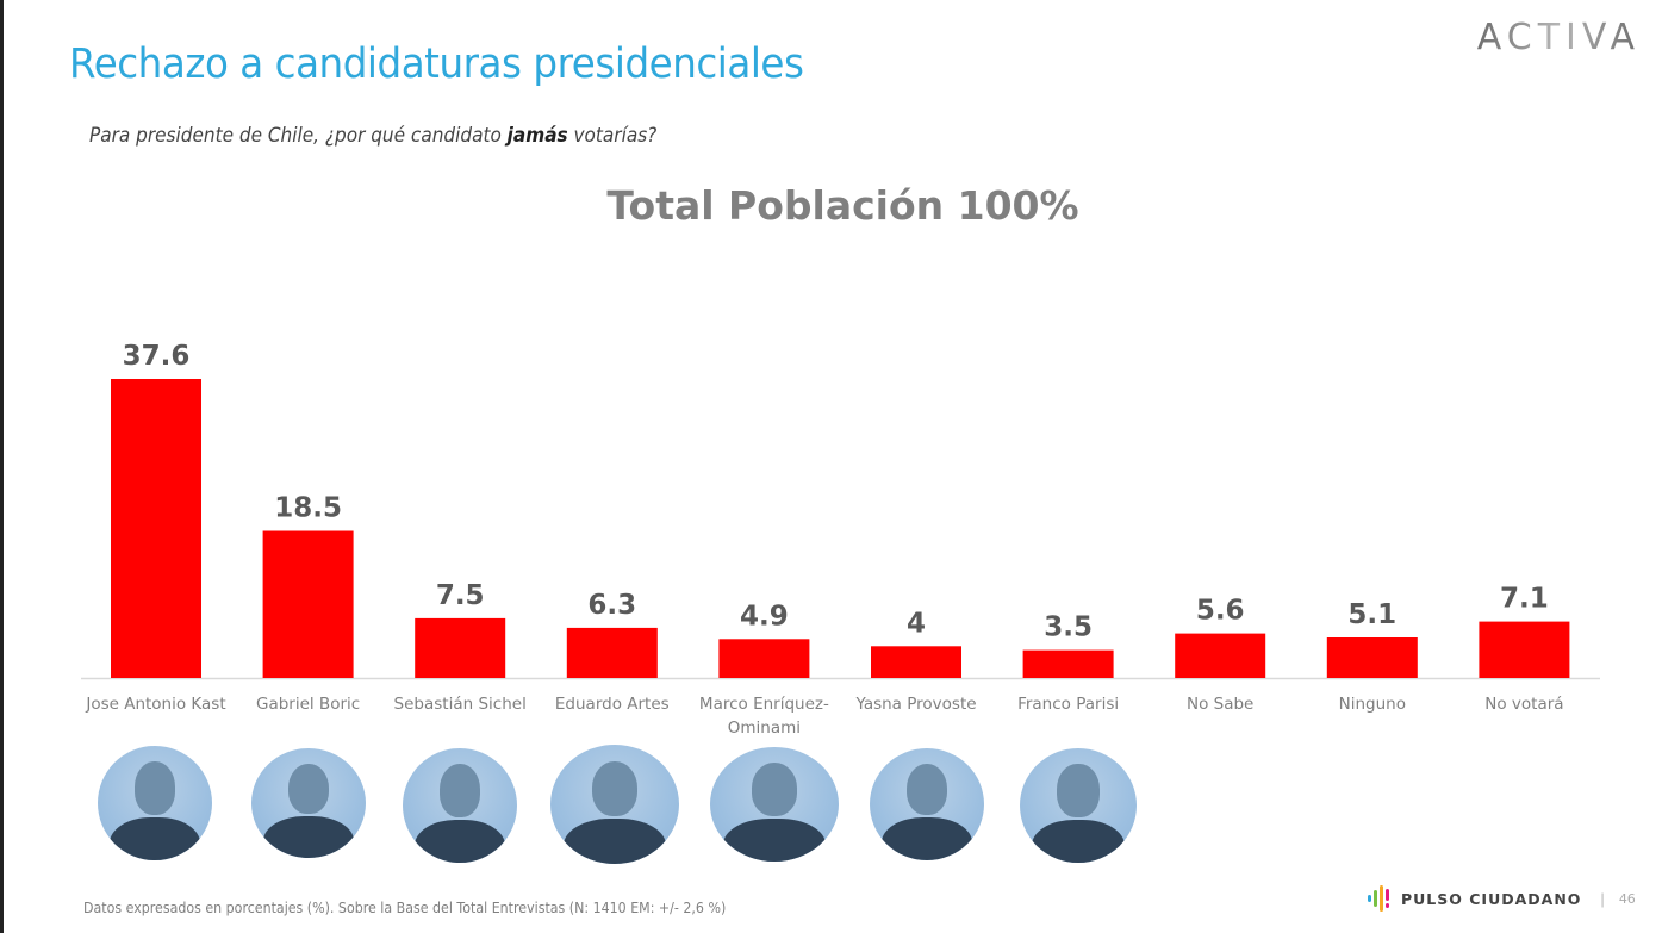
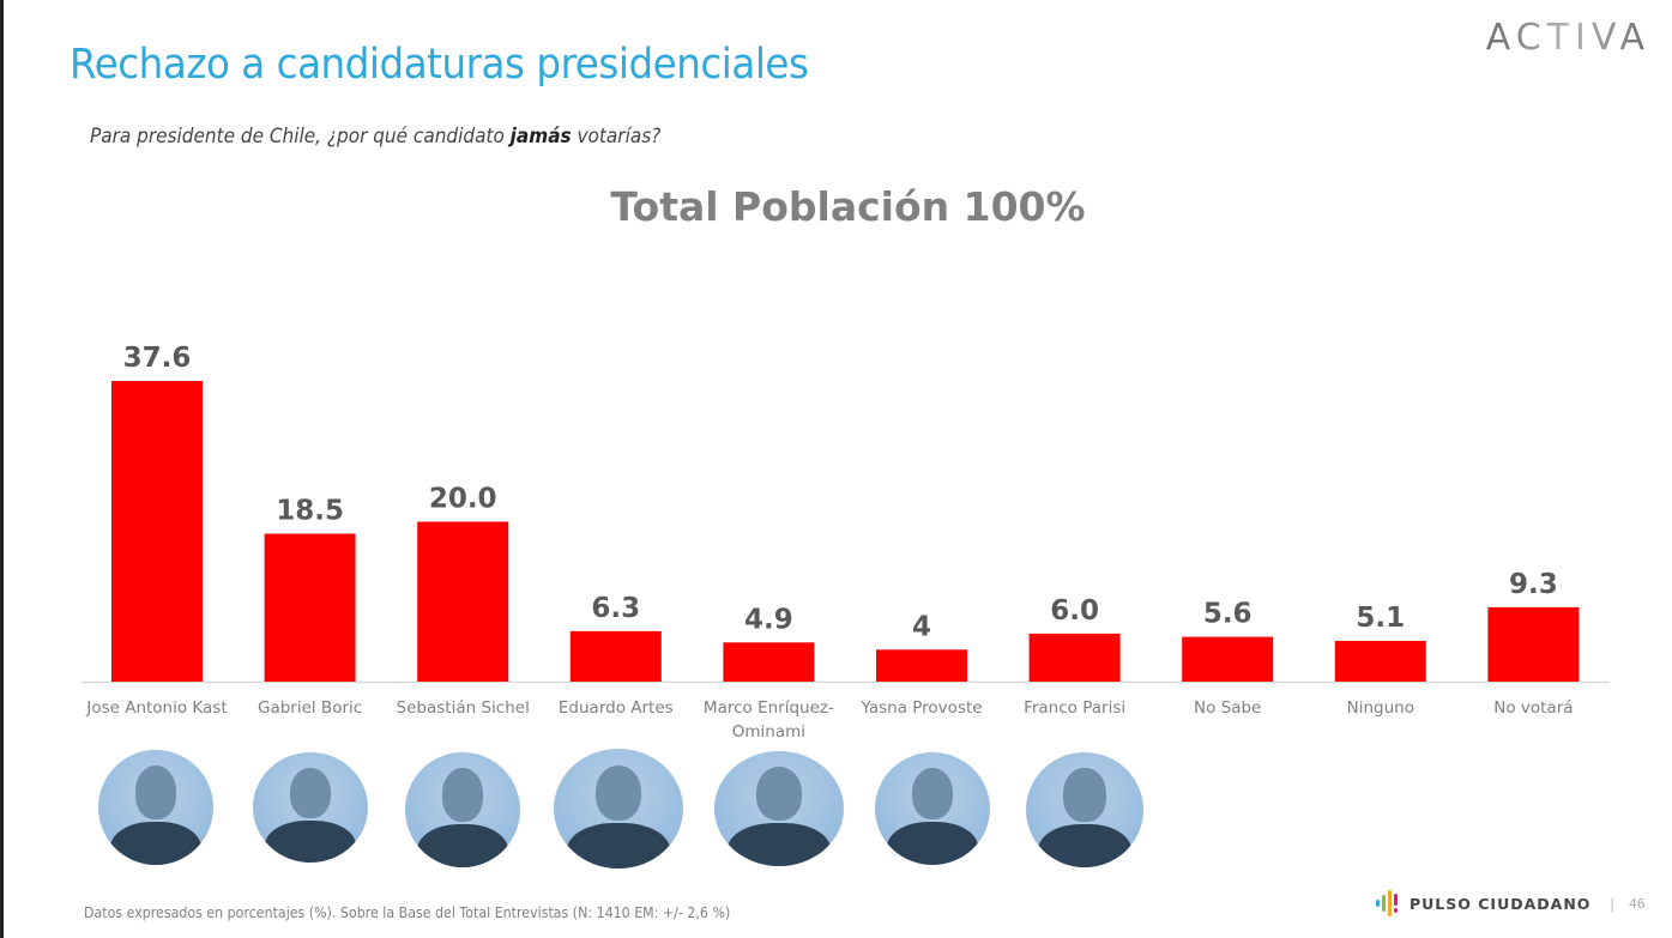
Sebastián Sichel: 7.5 -> 20.0
Franco Parisi: 3.5 -> 6.0
No votará: 7.1 -> 9.3
